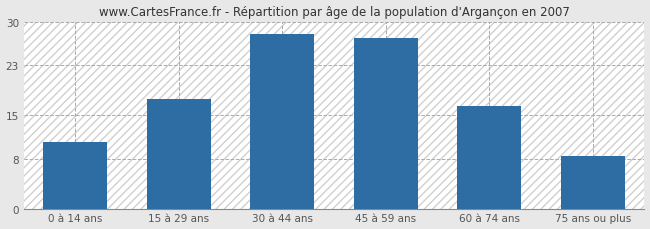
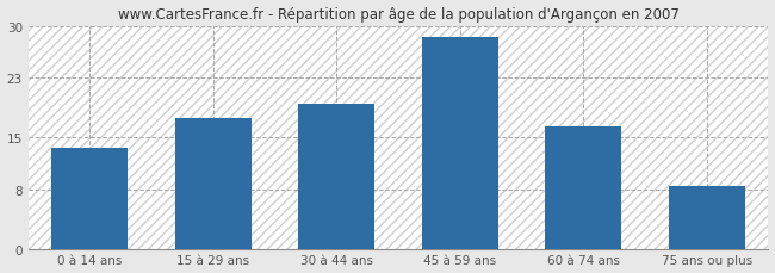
0 à 14 ans: 10.6 -> 13.5
30 à 44 ans: 28.0 -> 19.5
45 à 59 ans: 27.4 -> 28.5
